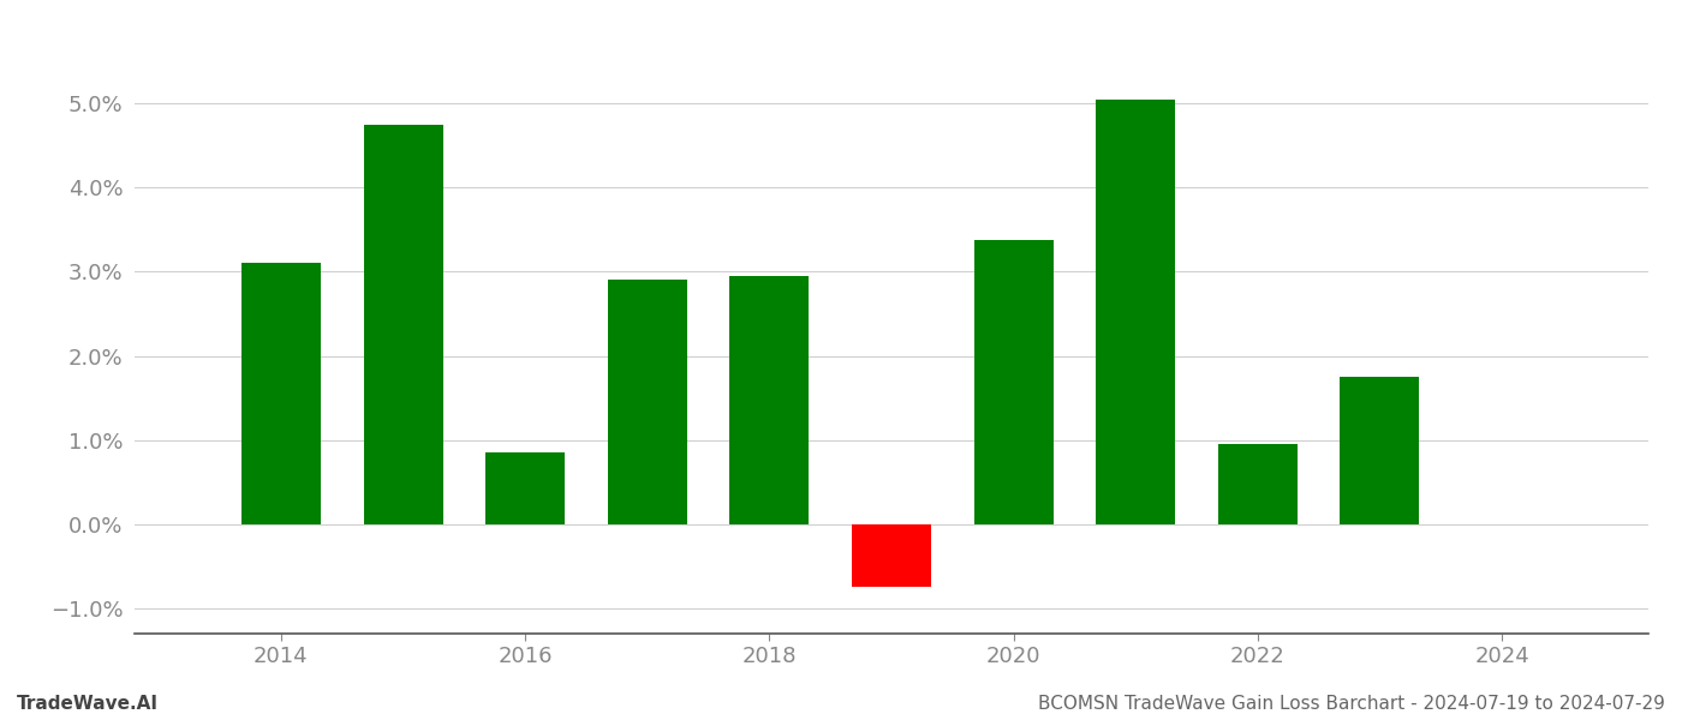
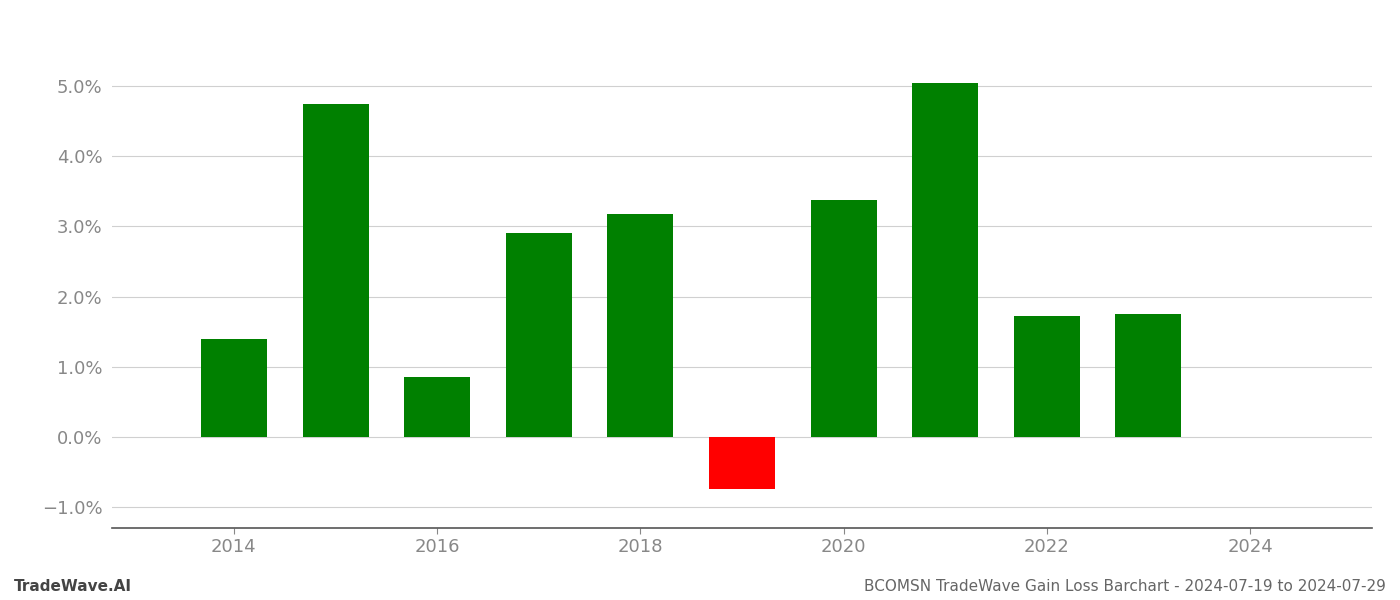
2014: 3.11% -> 1.40%
2018: 2.95% -> 3.18%
2022: 0.95% -> 1.72%
